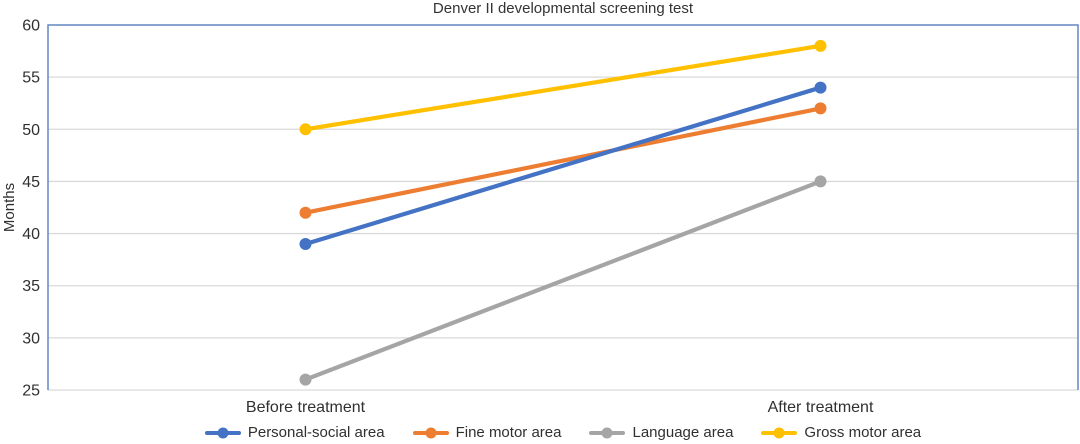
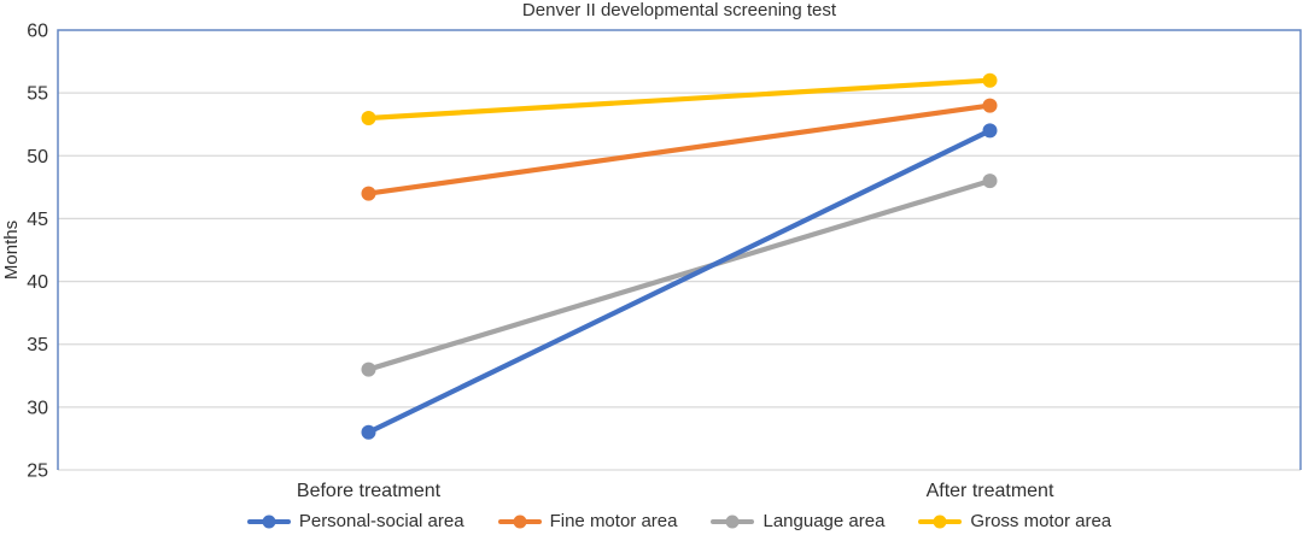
Personal-social area/Before treatment: 39 -> 28
Fine motor area/Before treatment: 42 -> 47
Language area/Before treatment: 26 -> 33
Gross motor area/Before treatment: 50 -> 53
Personal-social area/After treatment: 54 -> 52
Fine motor area/After treatment: 52 -> 54
Language area/After treatment: 45 -> 48
Gross motor area/After treatment: 58 -> 56
